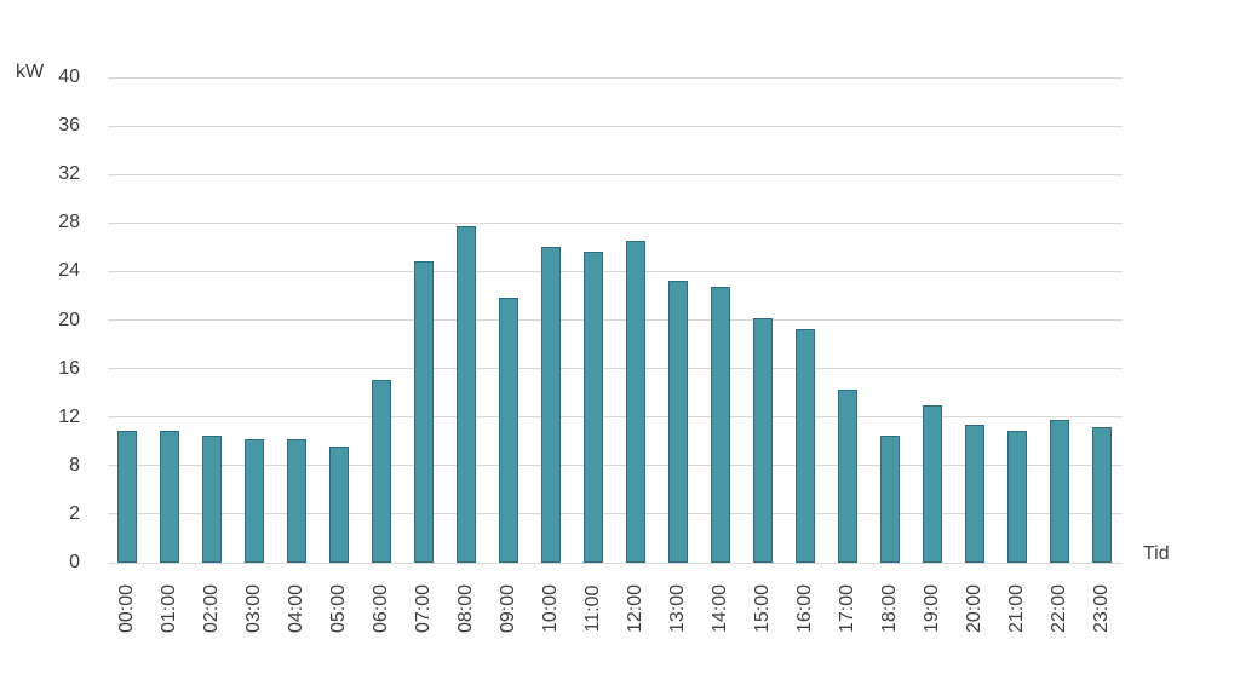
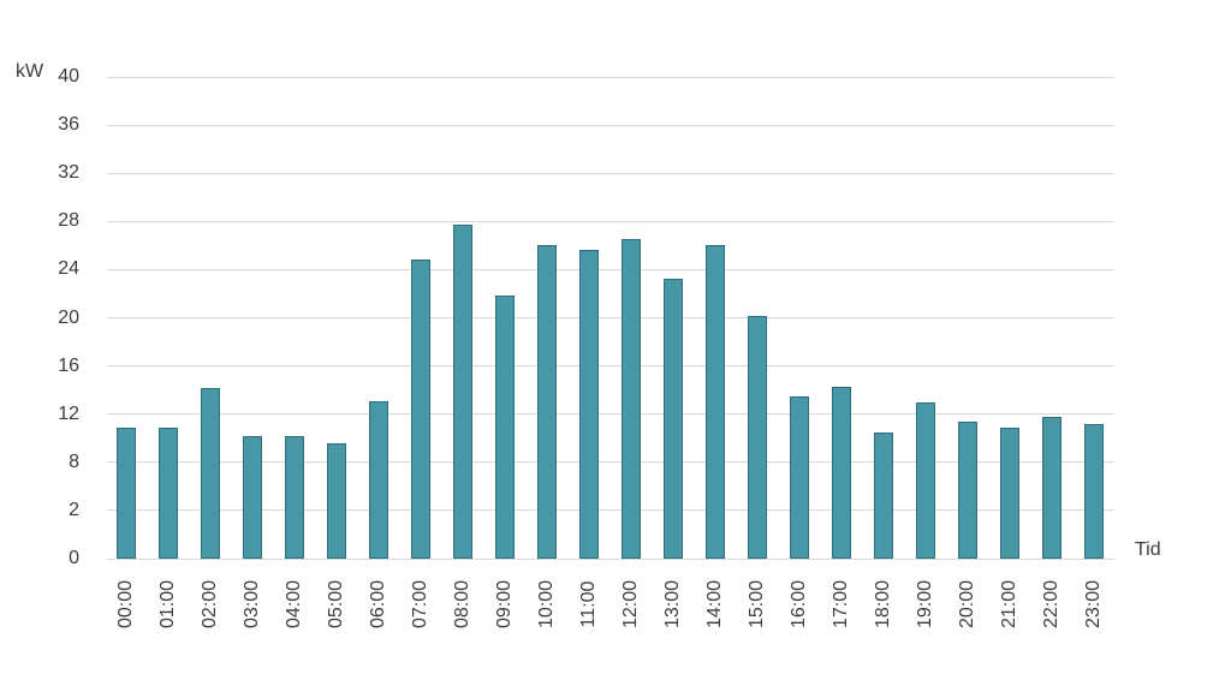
02:00: 10.5 -> 14.2
06:00: 15.1 -> 13.1
14:00: 22.7 -> 26.0
16:00: 19.3 -> 13.5
